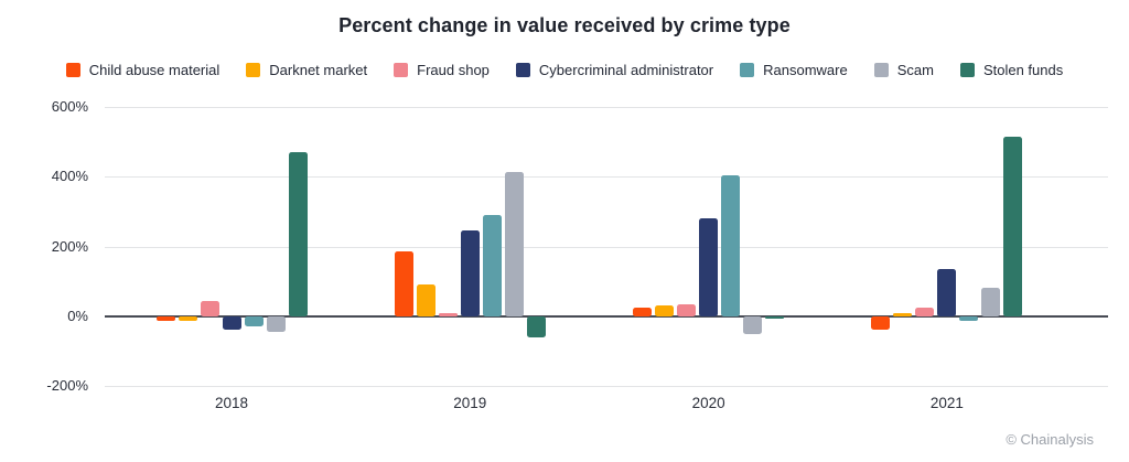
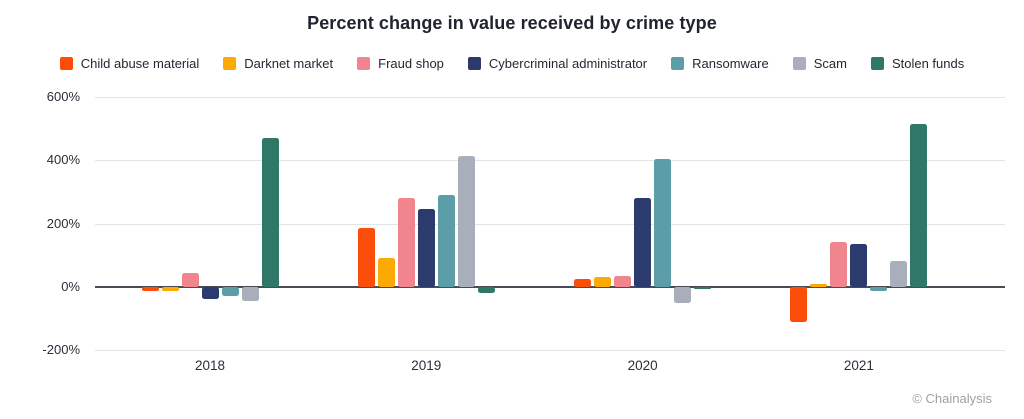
Fraud shop/2019: 10% -> 280%
Stolen funds/2019: -60% -> -20%
Child abuse material/2021: -40% -> -110%
Fraud shop/2021: 20% -> 140%
